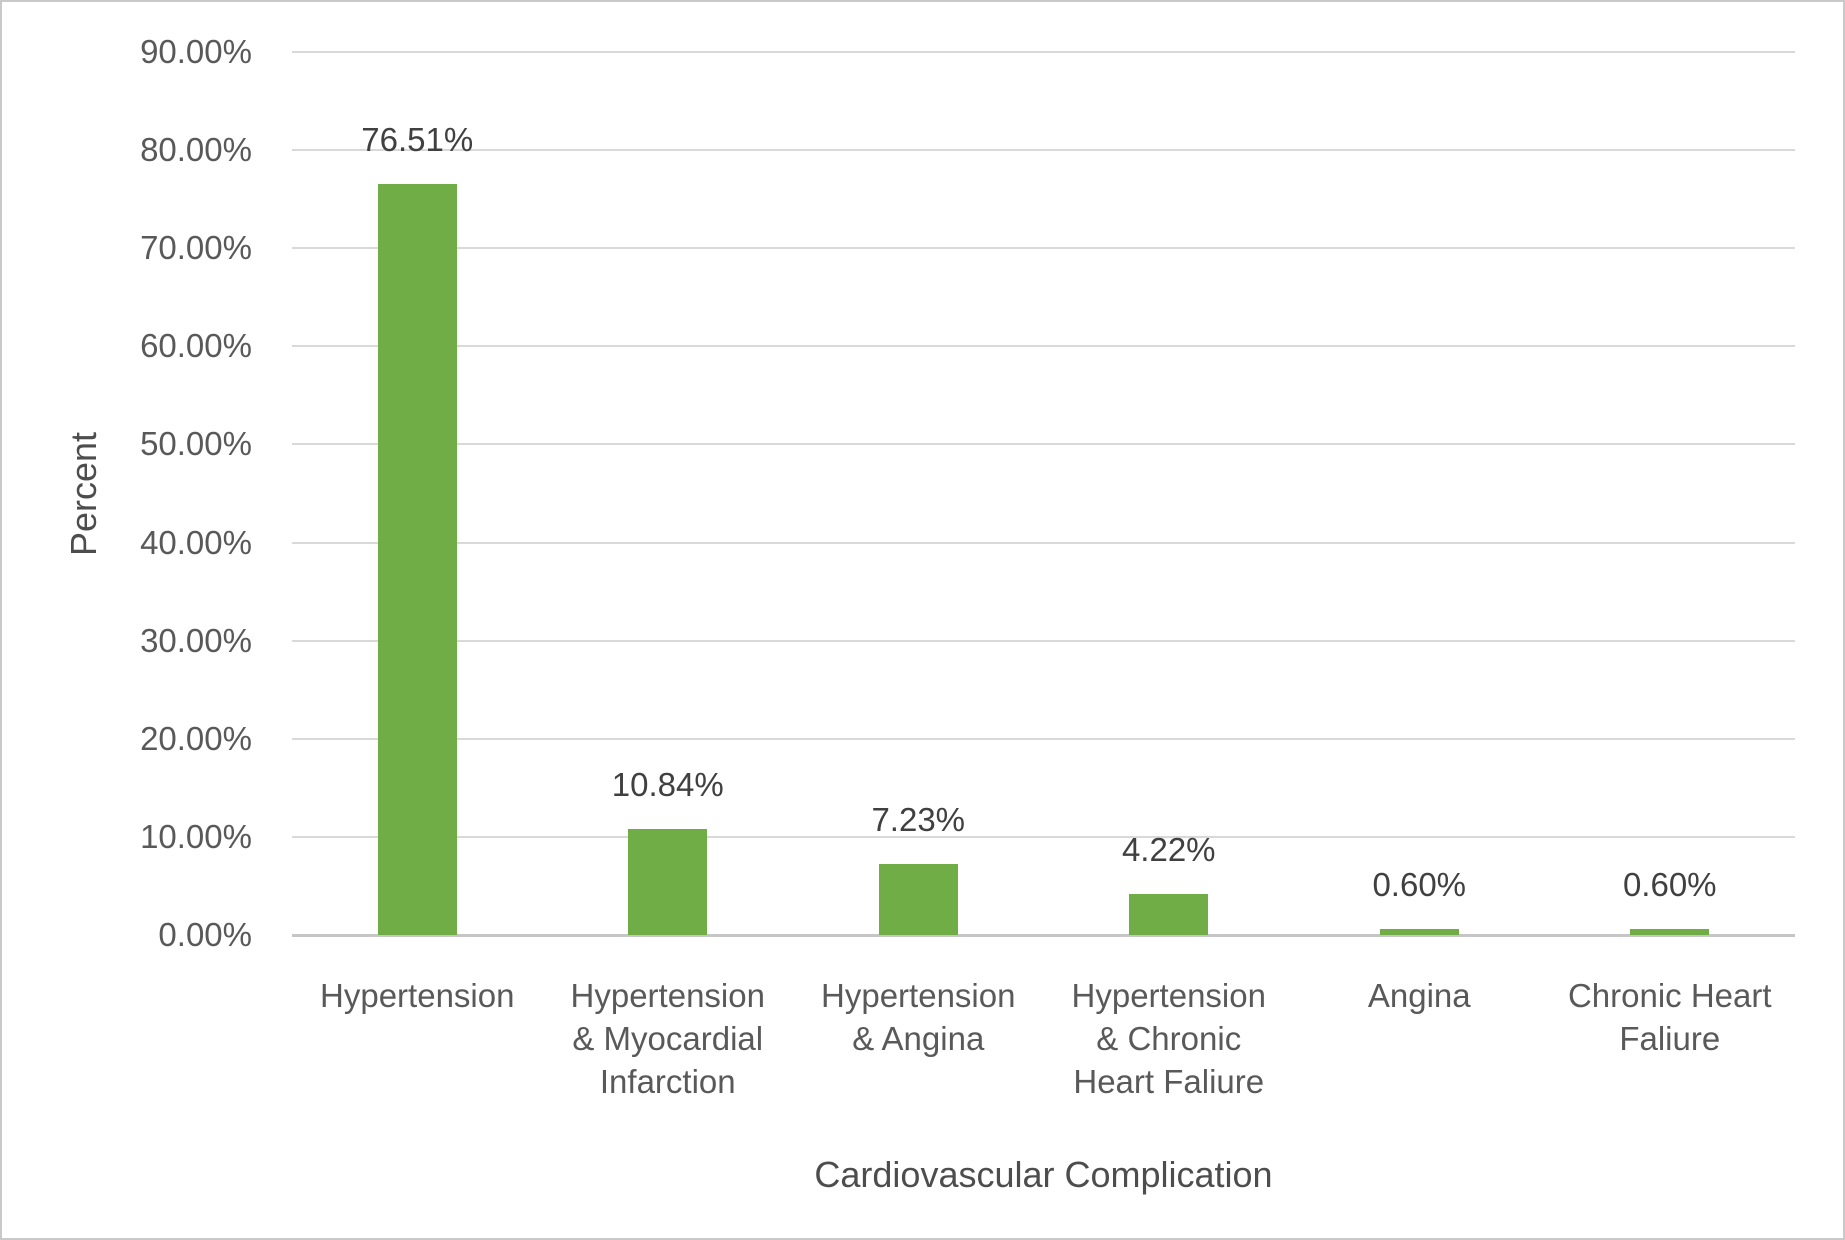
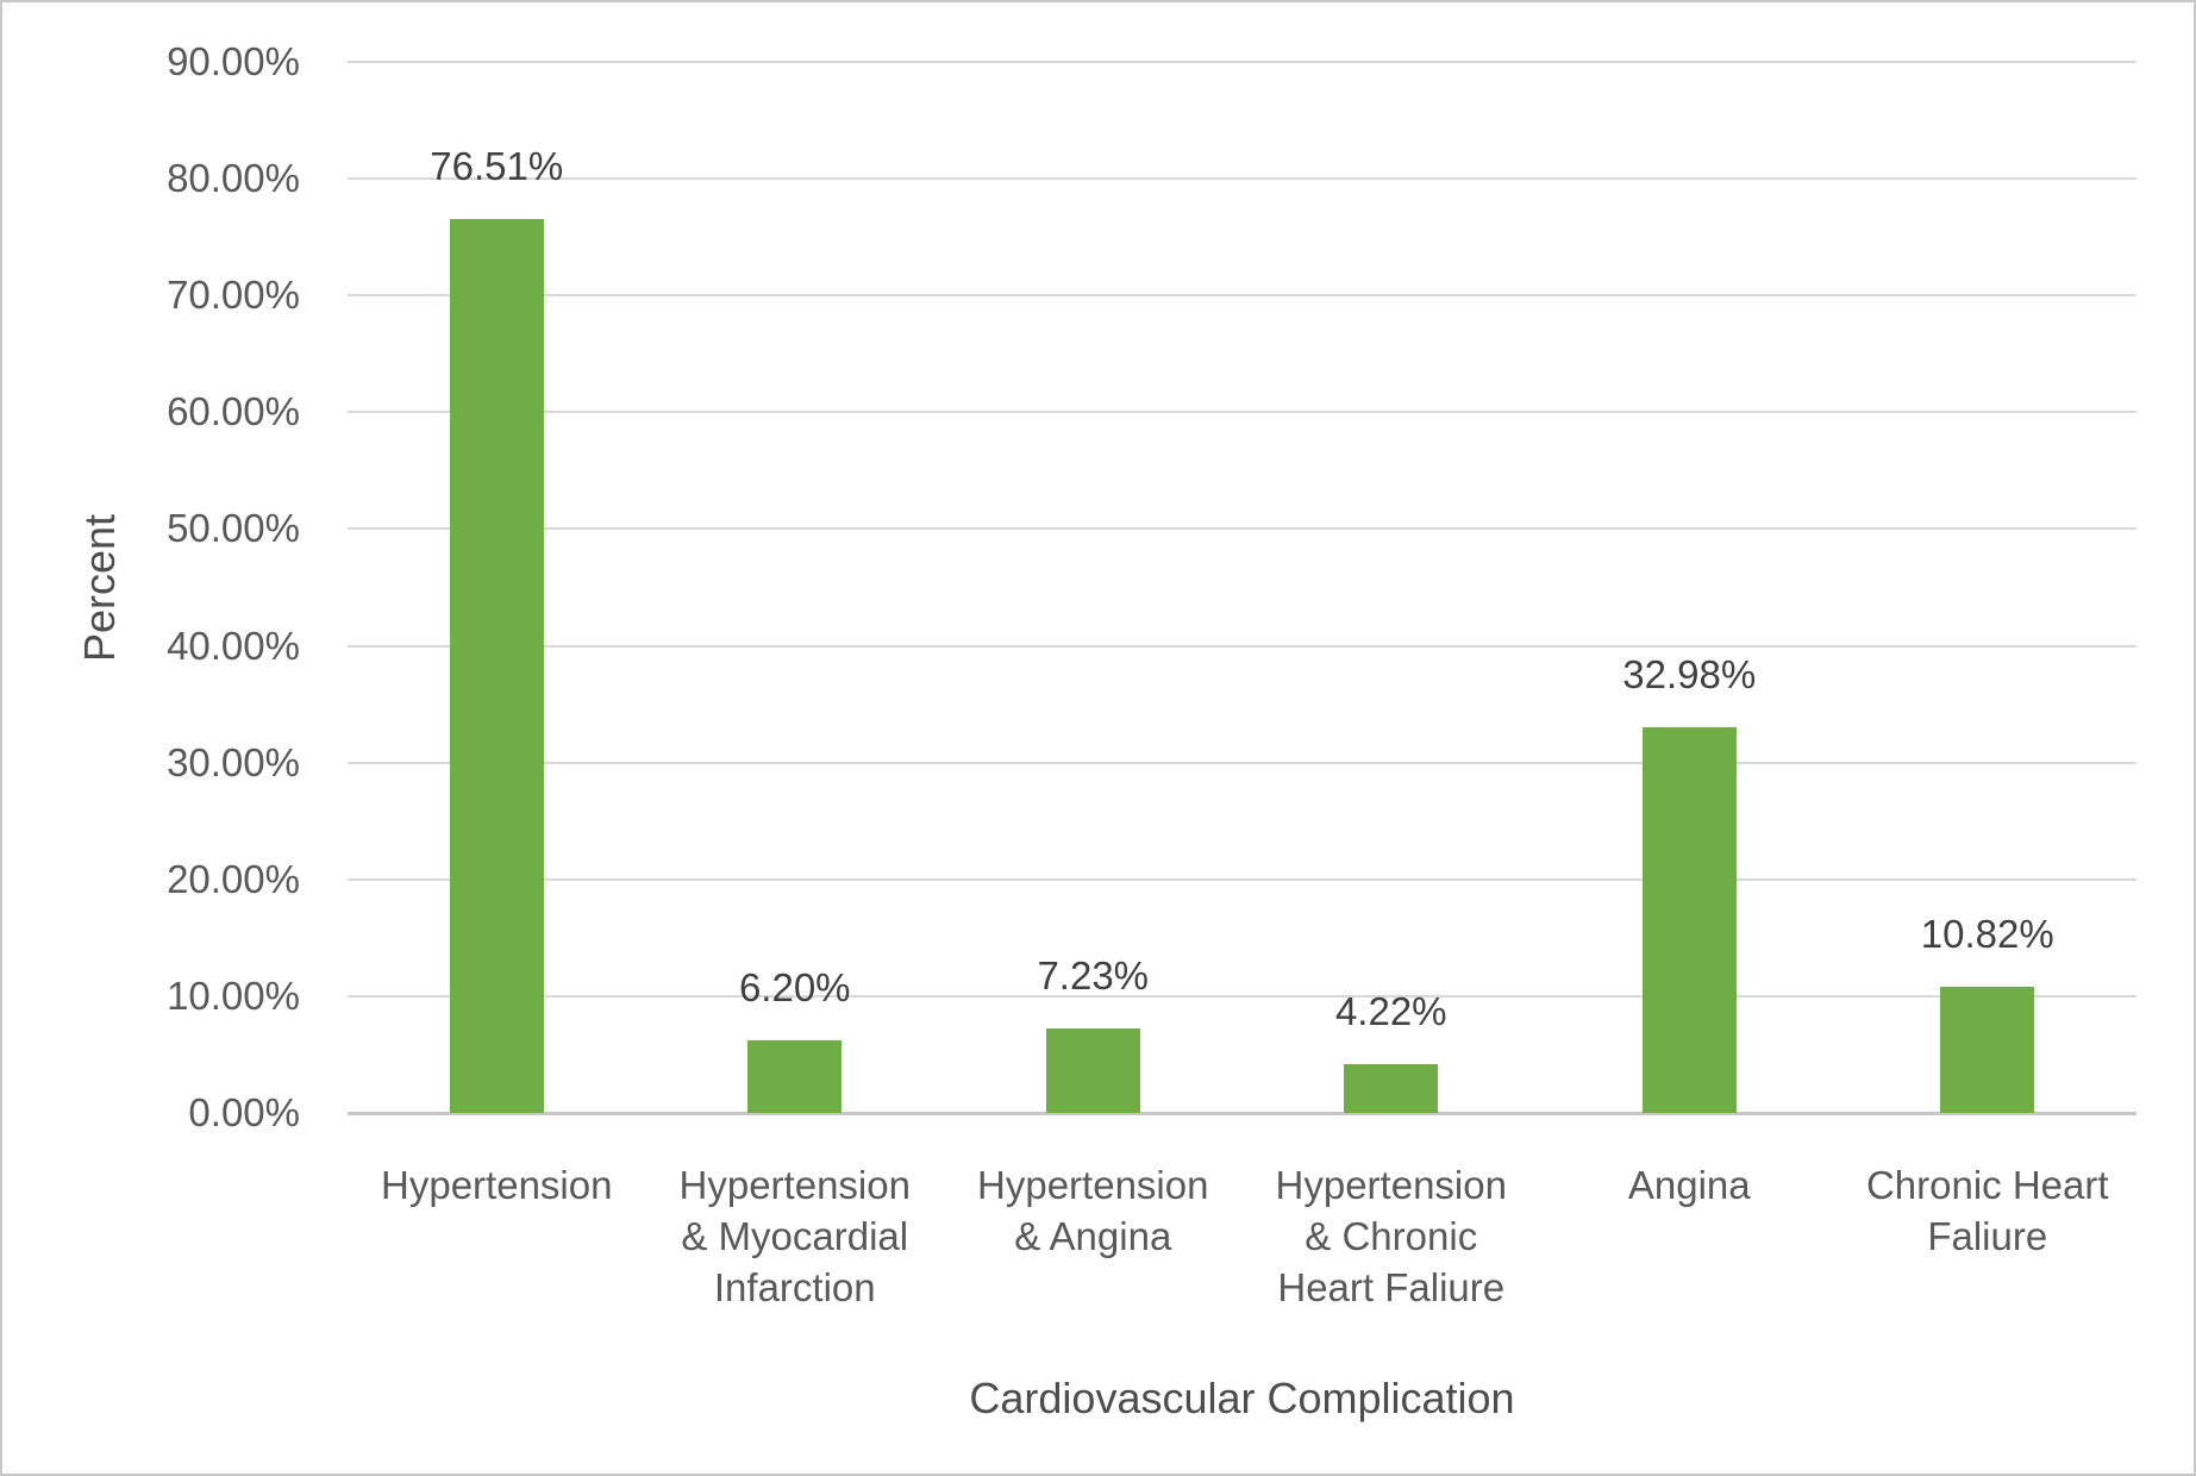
Hypertension & Myocardial Infarction: 10.84% -> 6.20%
Angina: 0.60% -> 32.98%
Chronic Heart Faliure: 0.60% -> 10.82%
